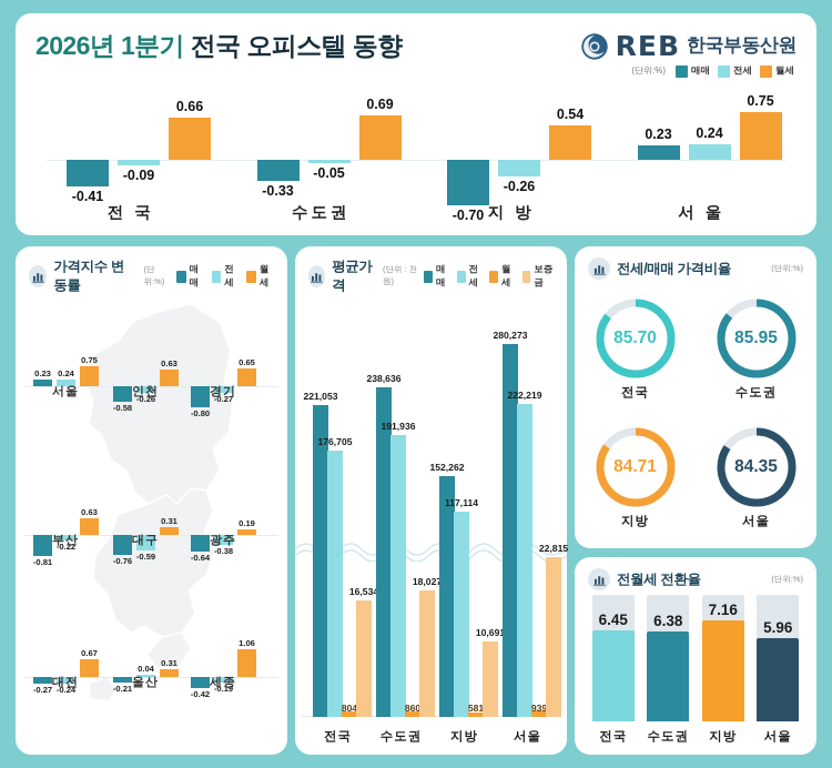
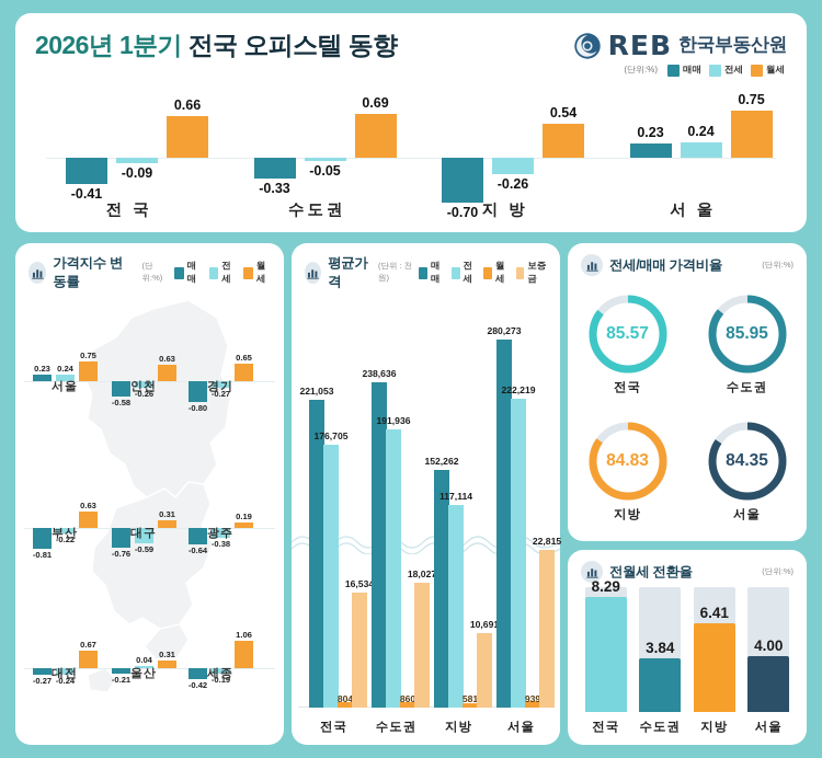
전세/매매 가격비율/전국: 85.70 -> 85.57
전세/매매 가격비율/지방: 84.71 -> 84.83
전월세 전환율/전국: 6.45 -> 8.29
전월세 전환율/수도권: 6.38 -> 3.84
전월세 전환율/지방: 7.16 -> 6.41
전월세 전환율/서울: 5.96 -> 4.00
